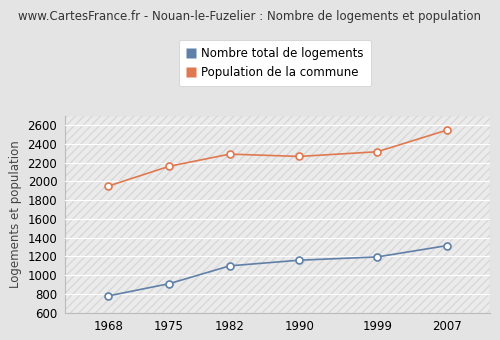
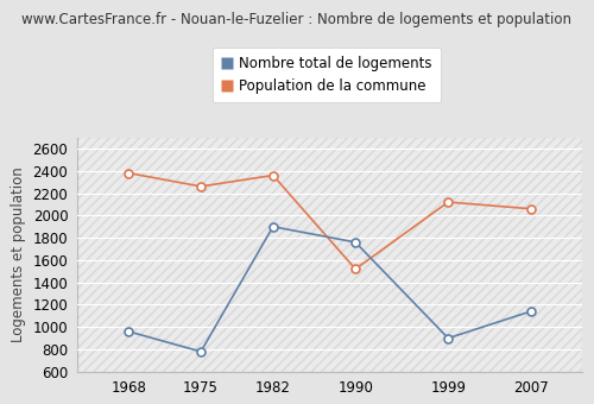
Nombre total de logements/1968: 780 -> 960
Population de la commune/1968: 1950 -> 2380
Nombre total de logements/1975: 910 -> 780
Population de la commune/1975: 2160 -> 2260
Nombre total de logements/1982: 1100 -> 1900
Population de la commune/1982: 2290 -> 2360
Nombre total de logements/1990: 1160 -> 1760
Population de la commune/1990: 2260 -> 1520
Nombre total de logements/1999: 1200 -> 900
Population de la commune/1999: 2320 -> 2120
Nombre total de logements/2007: 1320 -> 1140
Population de la commune/2007: 2540 -> 2060
